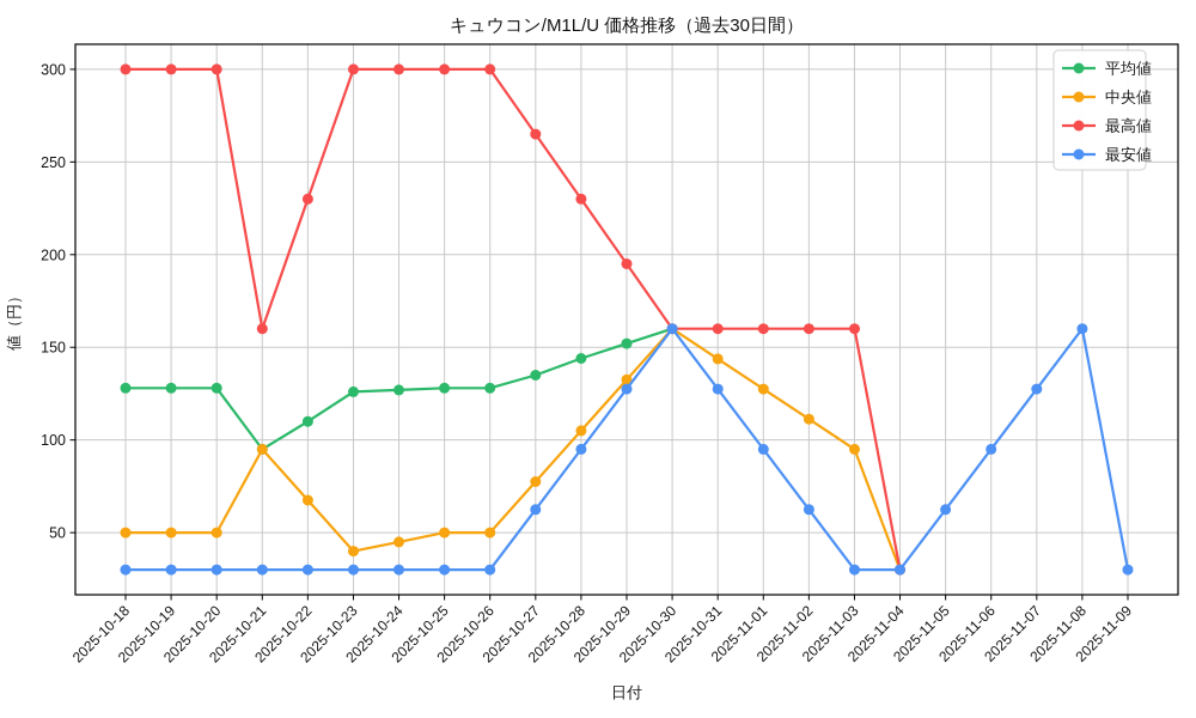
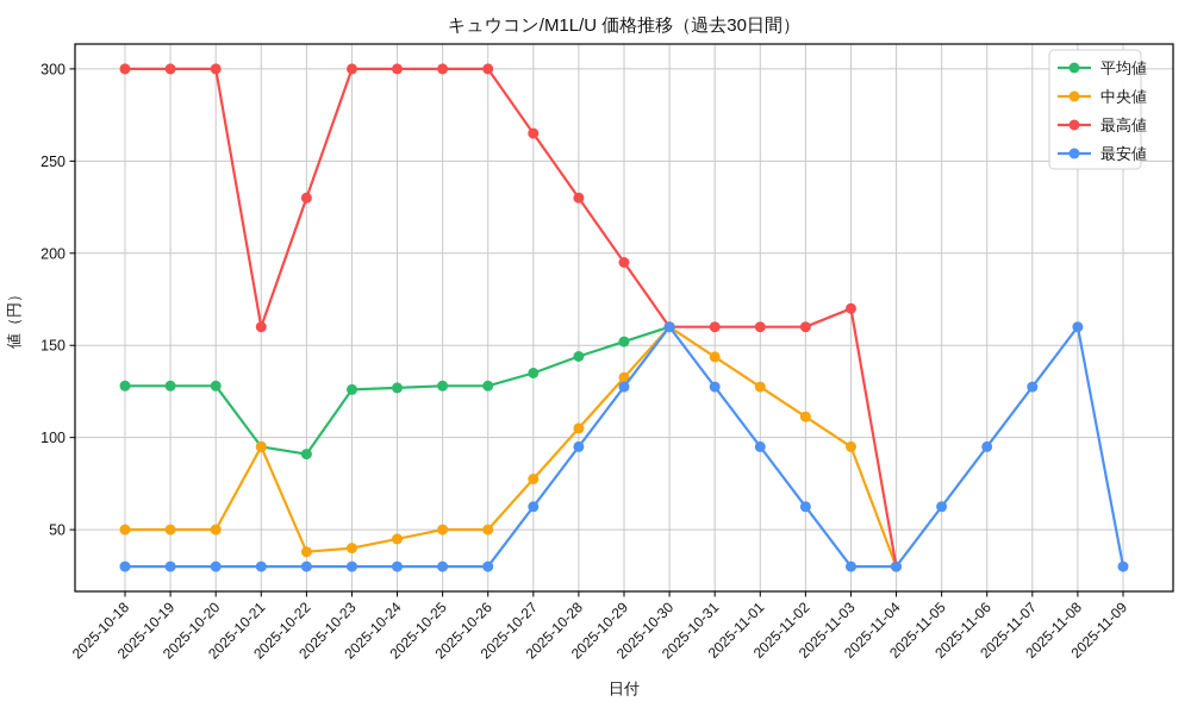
平均値/2025-10-22: 110 -> 91
中央値/2025-10-22: 68 -> 38
最高値/2025-11-03: 160 -> 170
